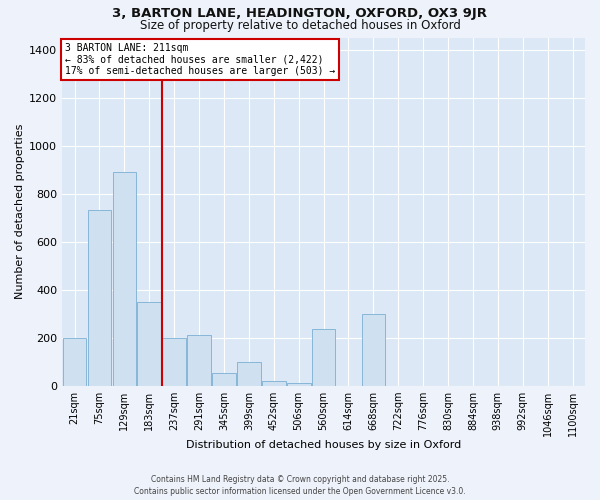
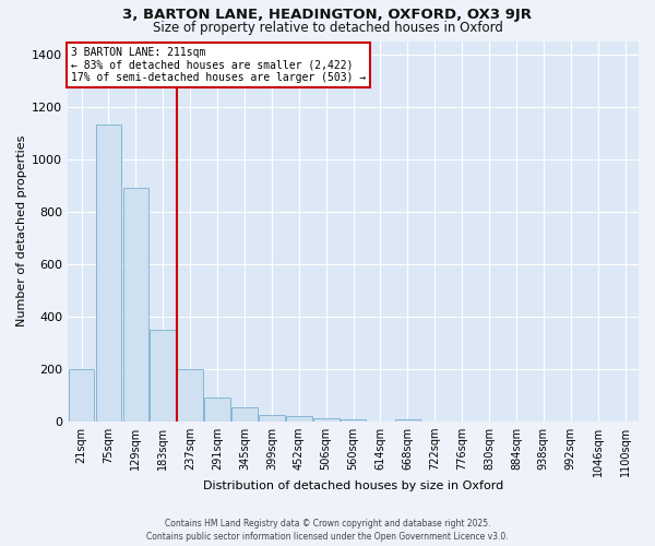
75sqm: 730 -> 1130
291sqm: 210 -> 90
399sqm: 100 -> 25
560sqm: 235 -> 8
668sqm: 300 -> 8
